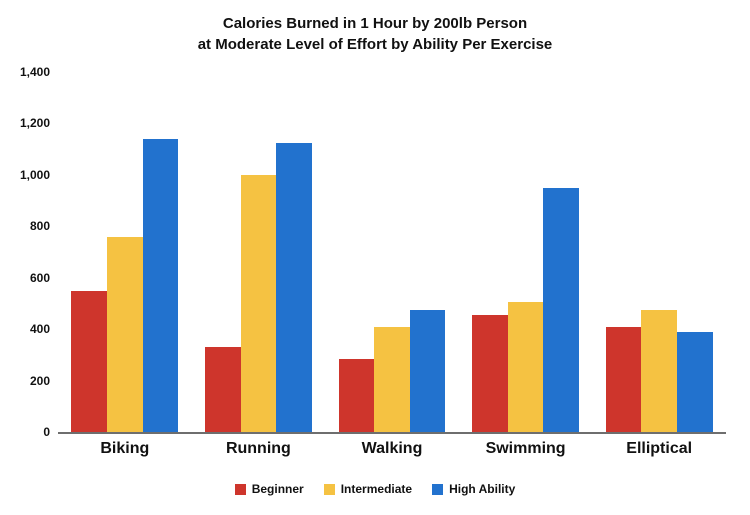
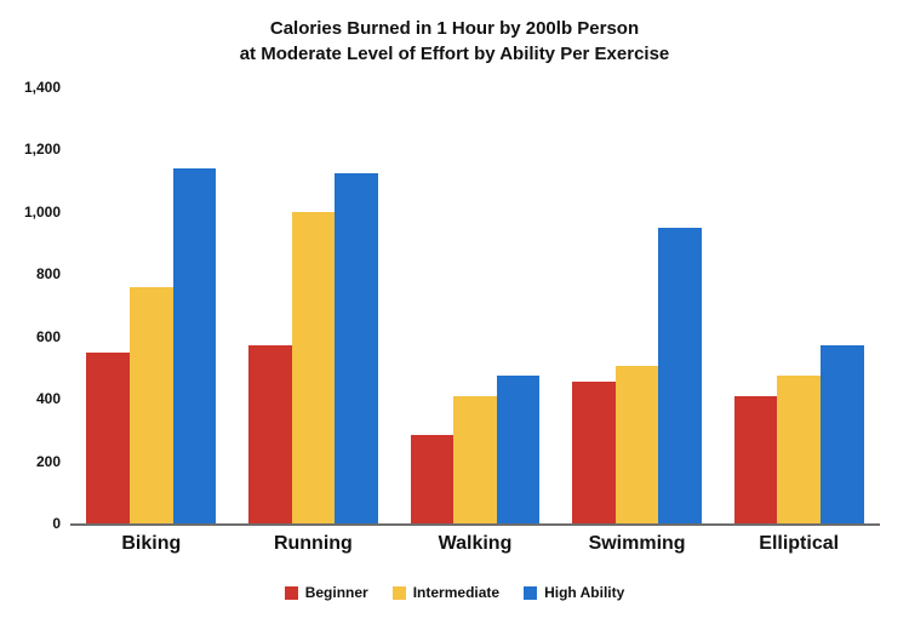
Beginner/Running: 330 -> 570
High Ability/Elliptical: 390 -> 570
